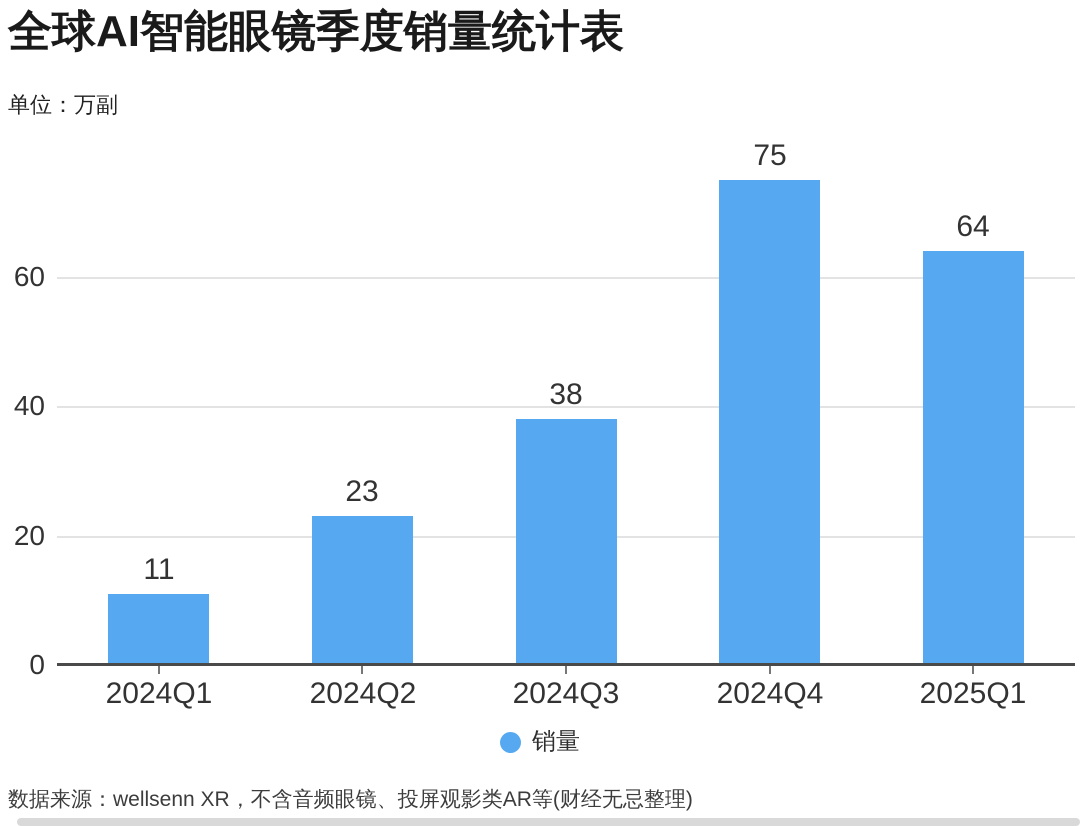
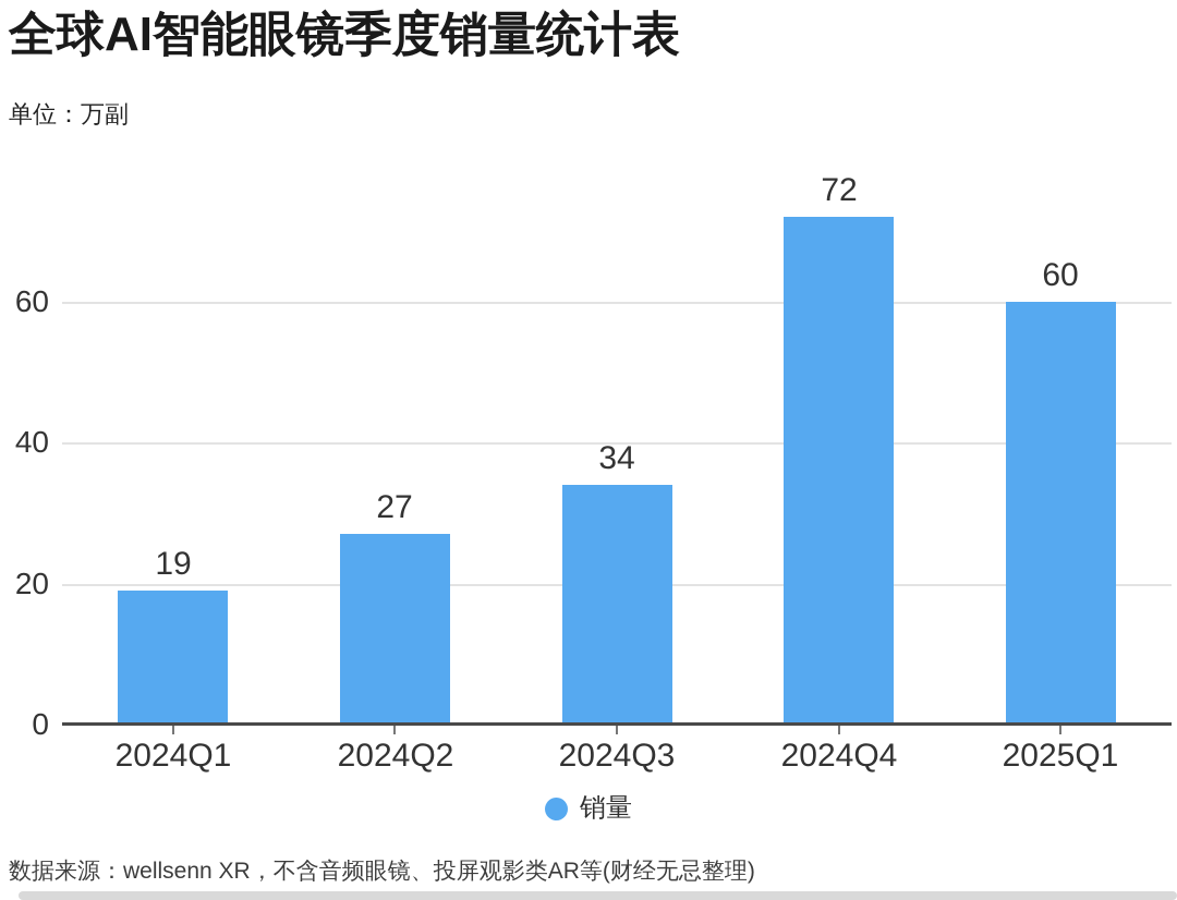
2024Q1: 11 -> 19
2024Q2: 23 -> 27
2024Q3: 38 -> 34
2024Q4: 75 -> 72
2025Q1: 64 -> 60
